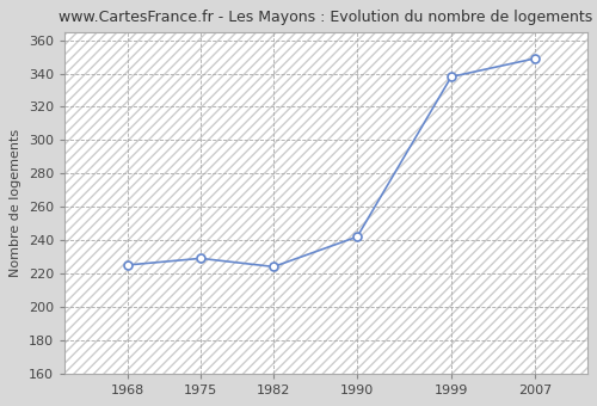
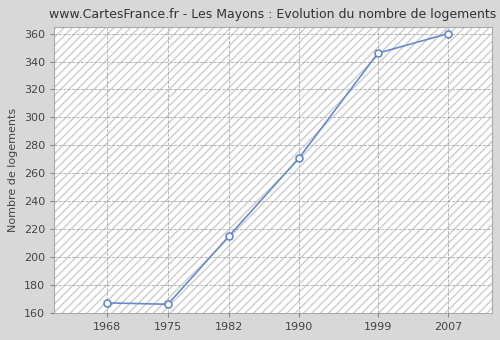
1968: 225 -> 167
1975: 229 -> 166
1982: 224 -> 215
1990: 242 -> 271
1999: 338 -> 346
2007: 349 -> 360
